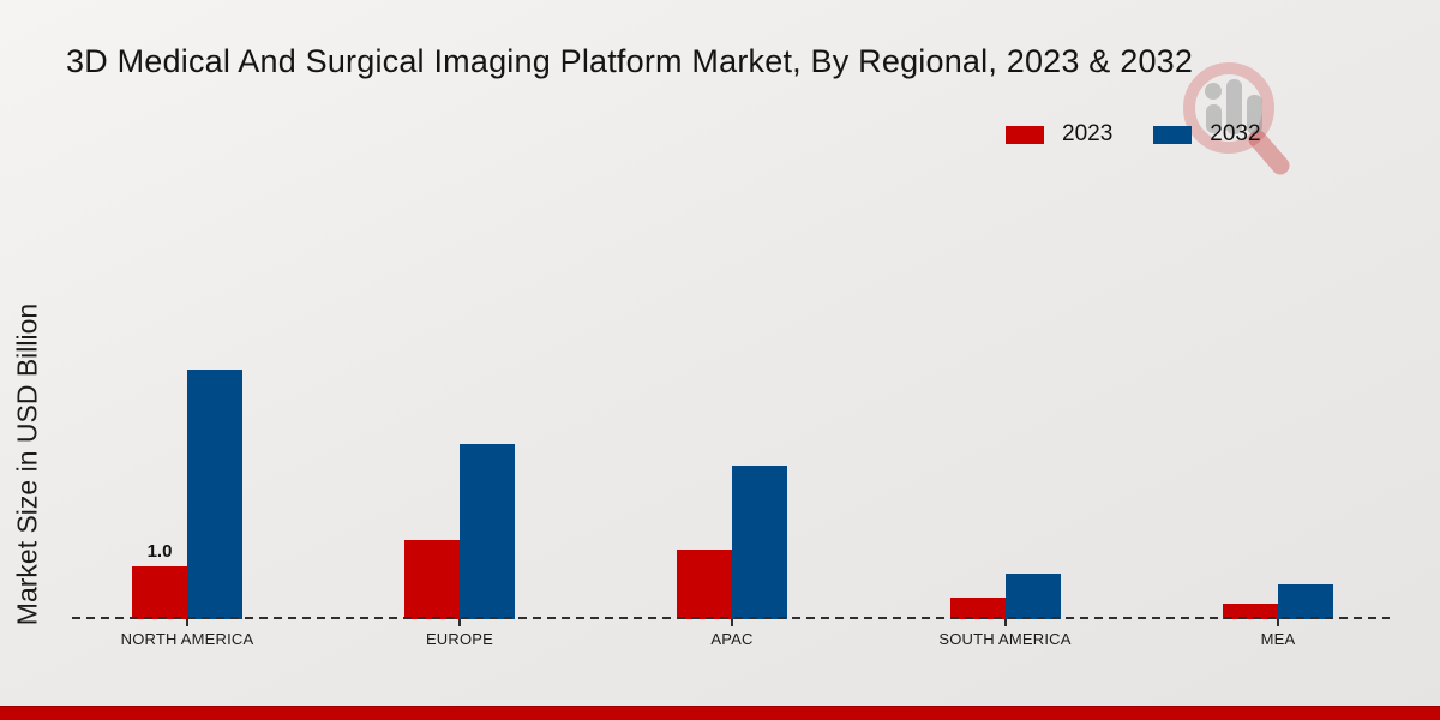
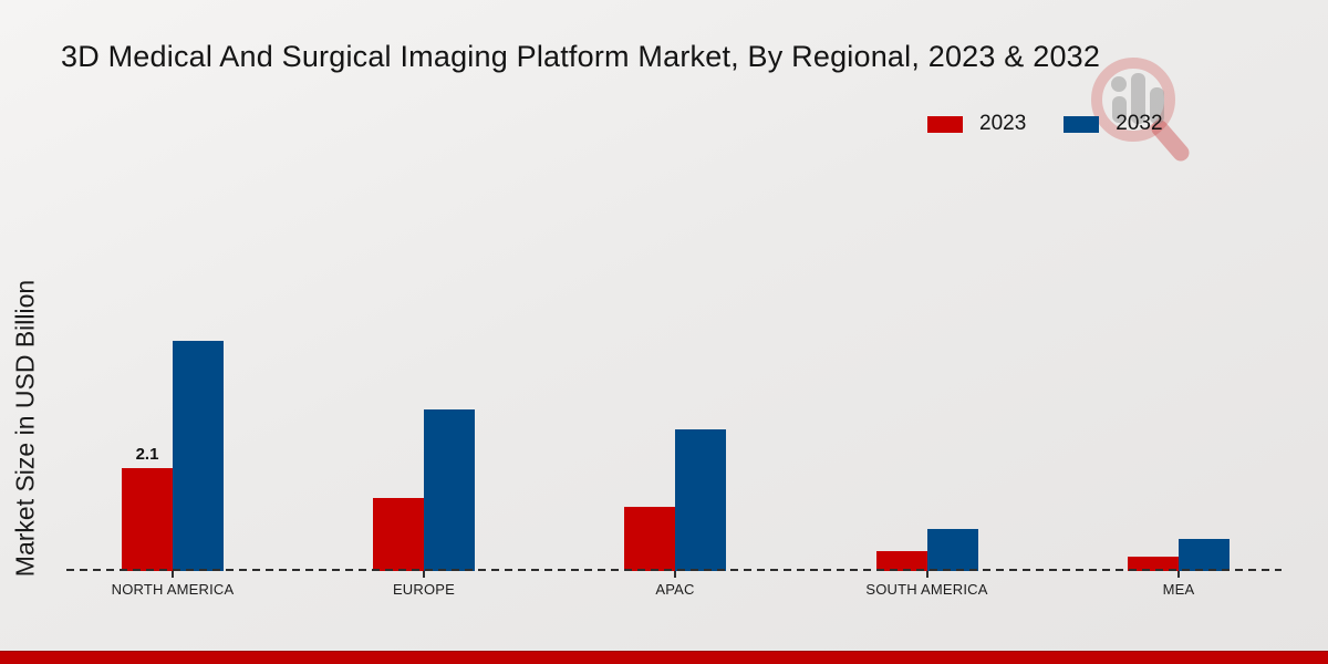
2023/NORTH AMERICA: 1.0 -> 2.1
